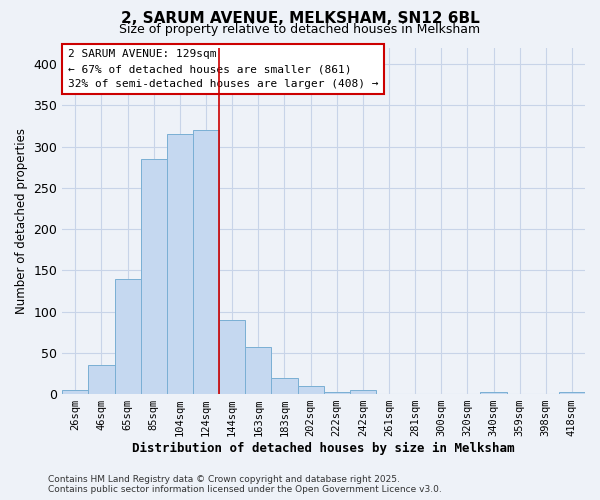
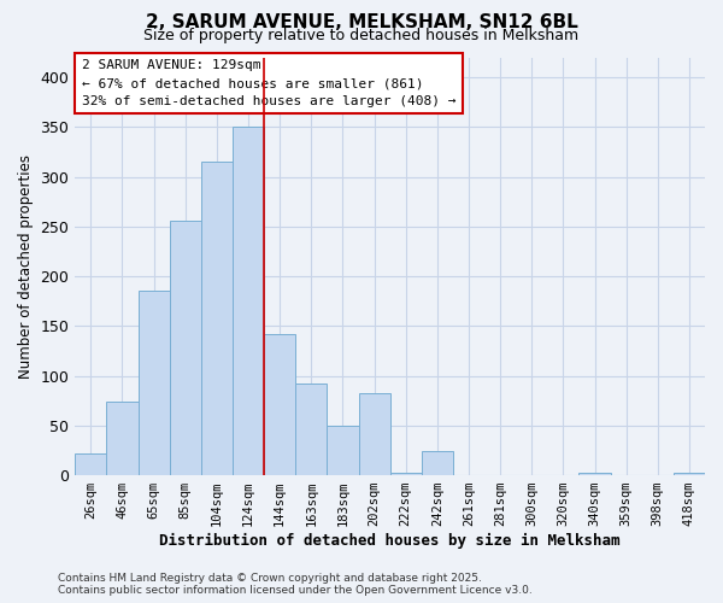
26sqm: 5 -> 22
46sqm: 35 -> 74
65sqm: 140 -> 186
85sqm: 285 -> 256
124sqm: 320 -> 350
144sqm: 90 -> 142
163sqm: 57 -> 92
183sqm: 20 -> 50
202sqm: 10 -> 82
242sqm: 5 -> 24
